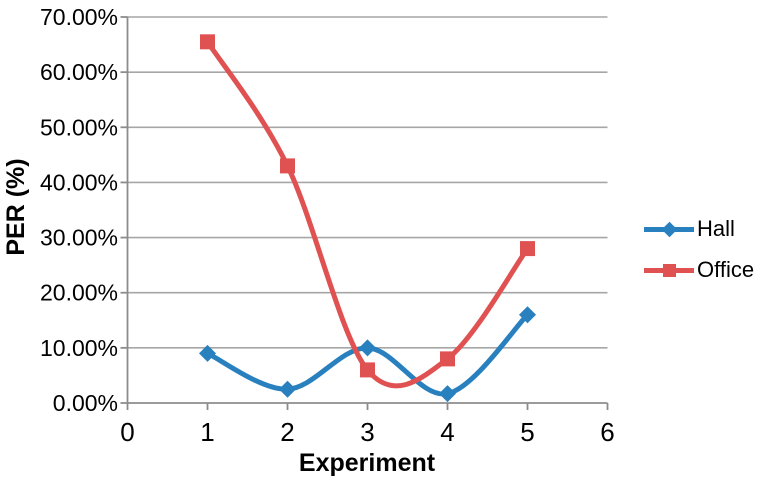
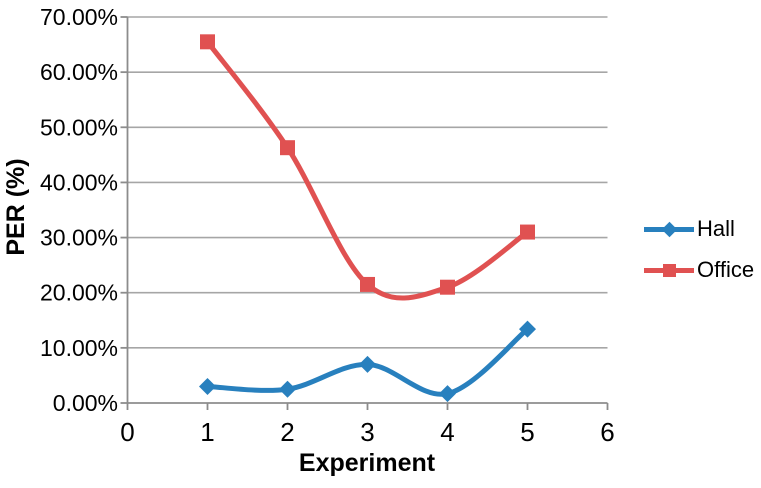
Hall/1: 9% -> 3%
Office/2: 43% -> 46%
Hall/3: 10% -> 7%
Office/3: 6% -> 22%
Office/4: 8% -> 21%
Hall/5: 16% -> 13%
Office/5: 28% -> 31%
